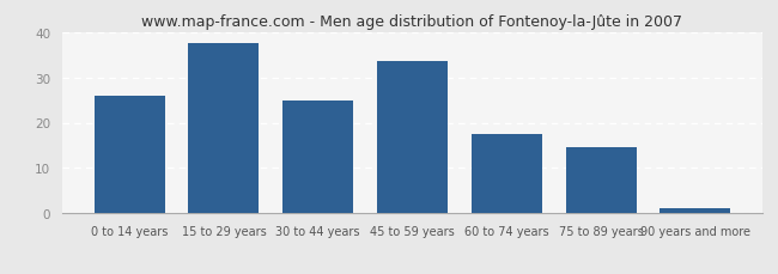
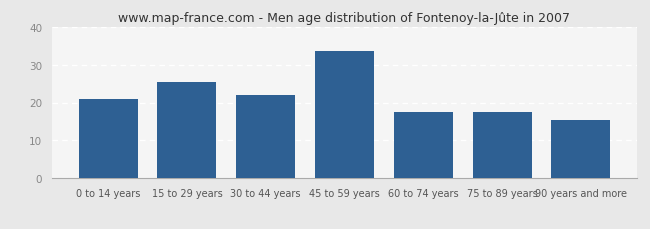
0 to 14 years: 26.0 -> 21.0
15 to 29 years: 37.5 -> 25.5
30 to 44 years: 25.0 -> 22.0
75 to 89 years: 14.5 -> 17.5
90 years and more: 1.2 -> 15.5
